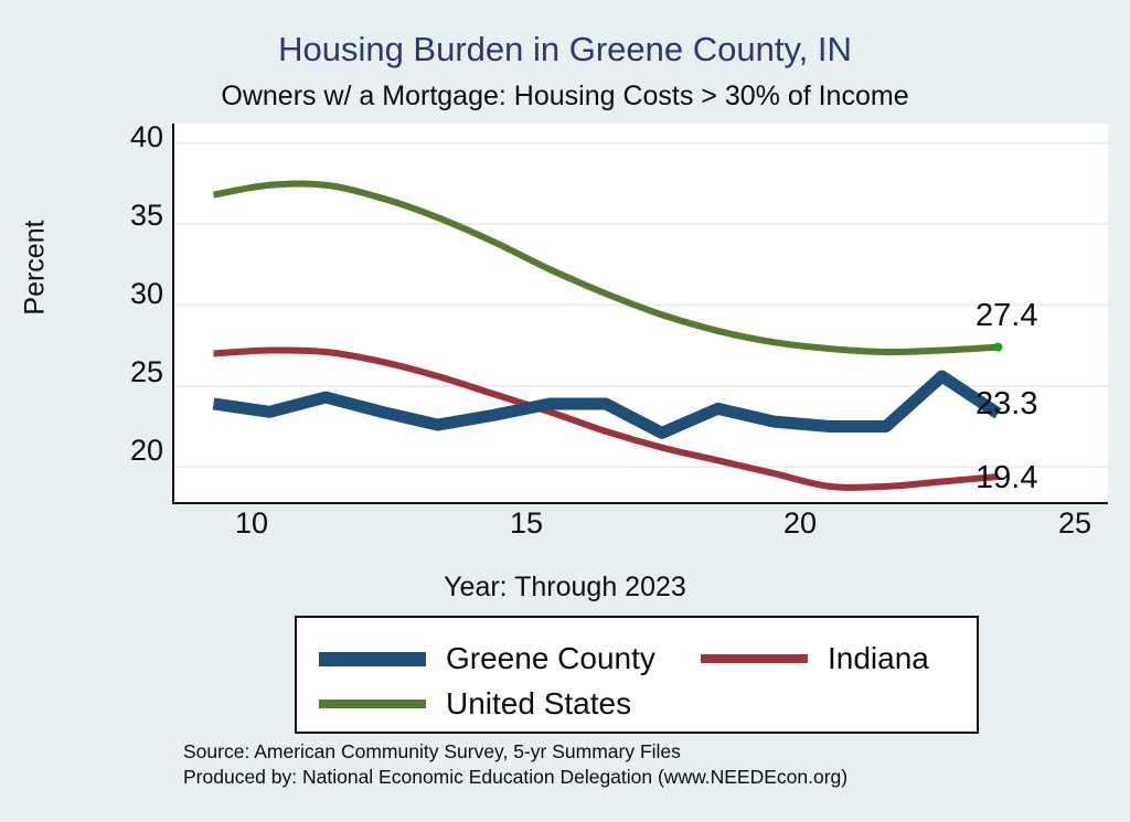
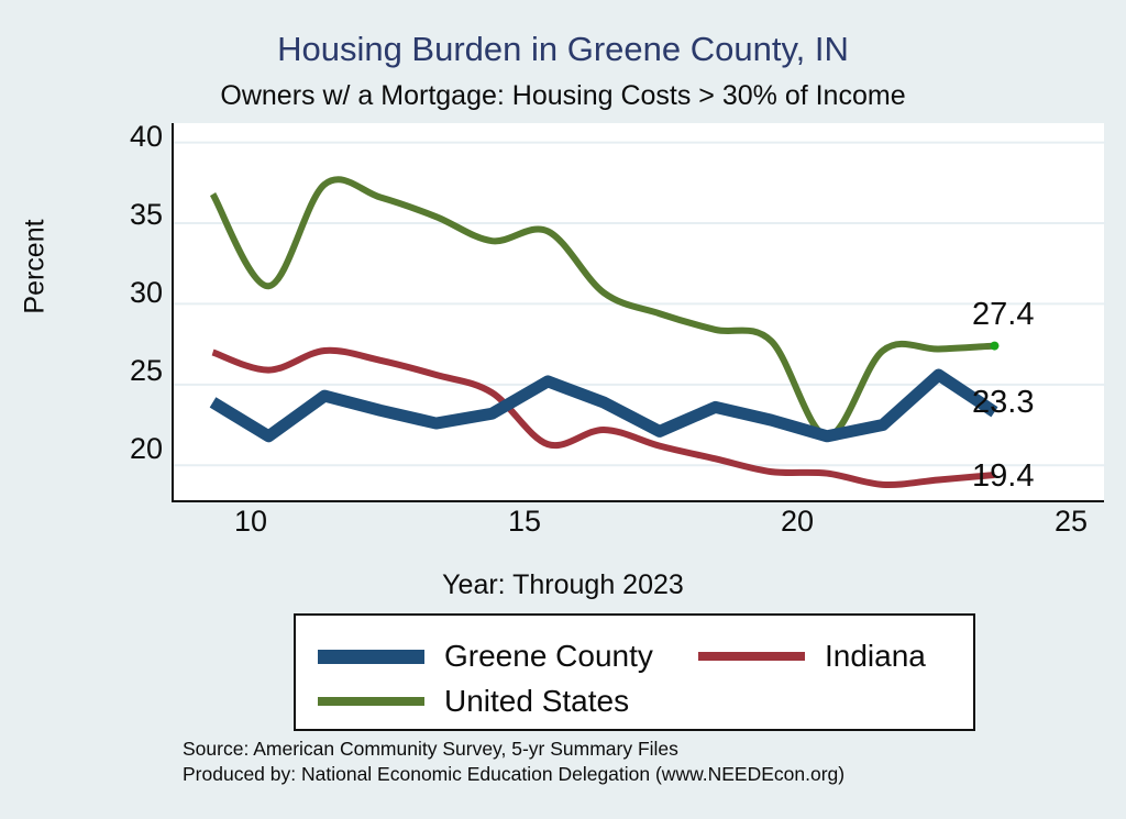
Greene County/10: 23.4 -> 21.8
Indiana/10: 27.2 -> 25.9
United States/10: 37.4 -> 31.1
Greene County/15: 23.9 -> 25.2
Indiana/15: 23.4 -> 21.3
United States/15: 32.2 -> 34.5
Greene County/20: 22.5 -> 21.8
Indiana/20: 18.8 -> 19.5
United States/20: 27.3 -> 21.8
